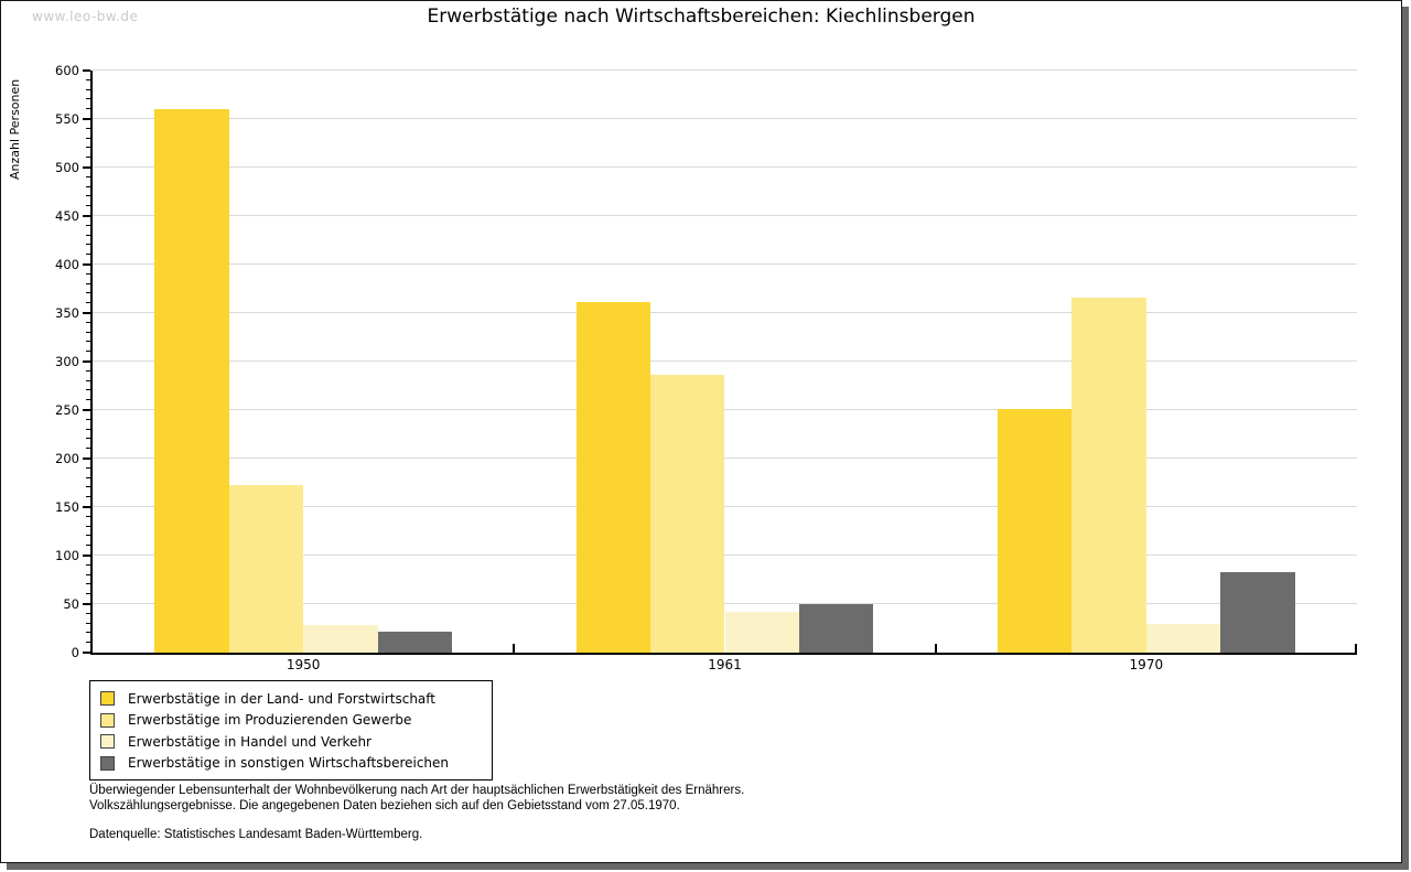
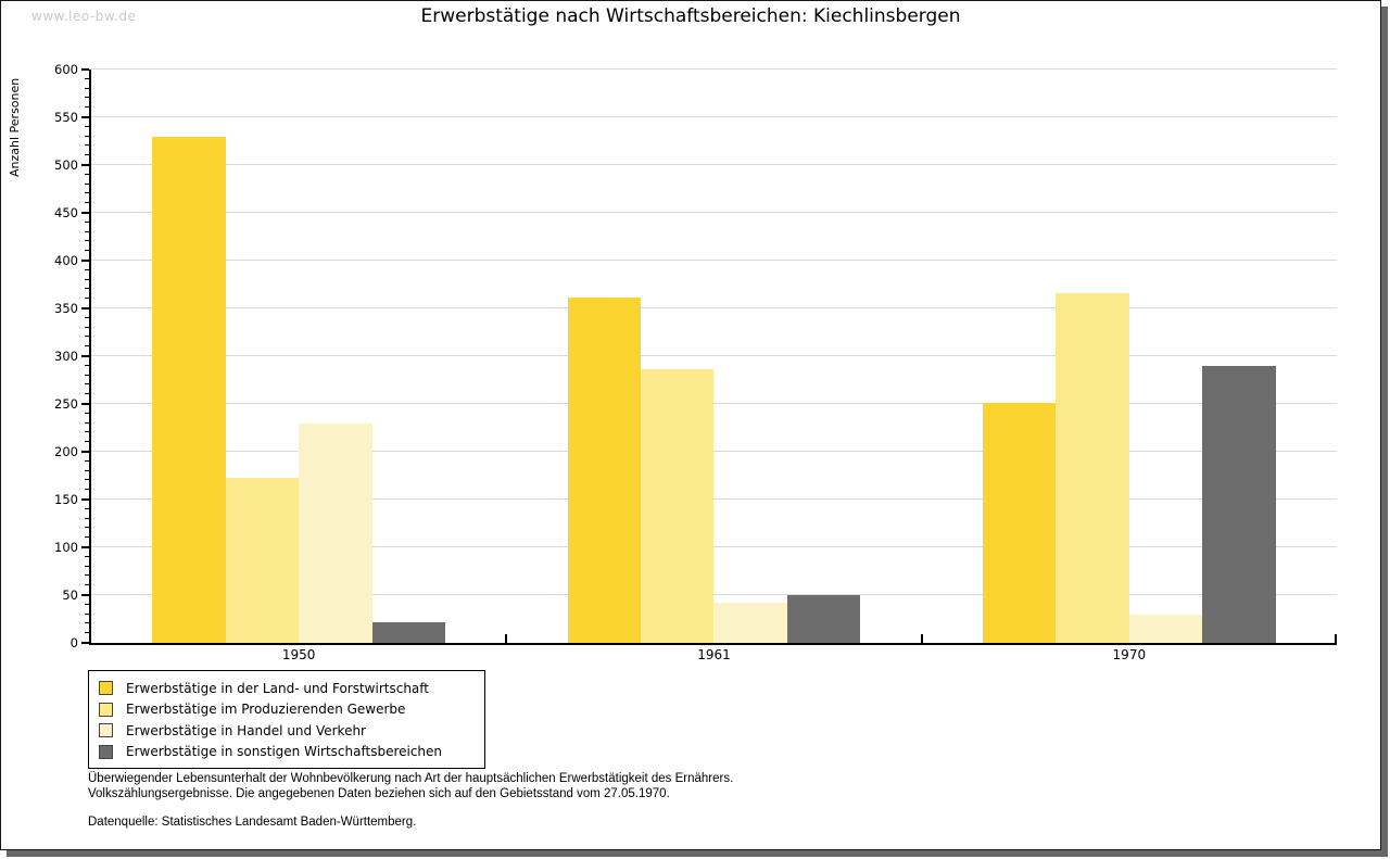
Erwerbstätige in der Land- und Forstwirtschaft/1950: 560 -> 530
Erwerbstätige in Handel und Verkehr/1950: 30 -> 230
Erwerbstätige in sonstigen Wirtschaftsbereichen/1970: 80 -> 290
